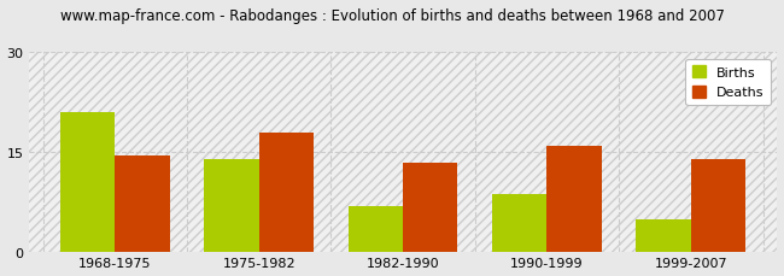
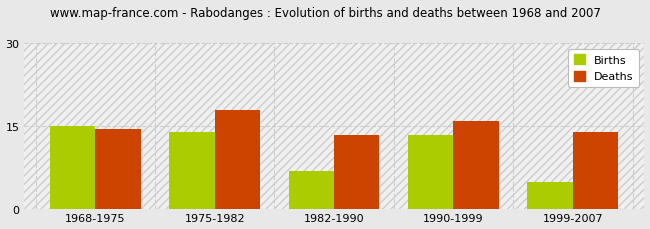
Births/1968-1975: 21.0 -> 15.0
Births/1990-1999: 8.8 -> 13.5
